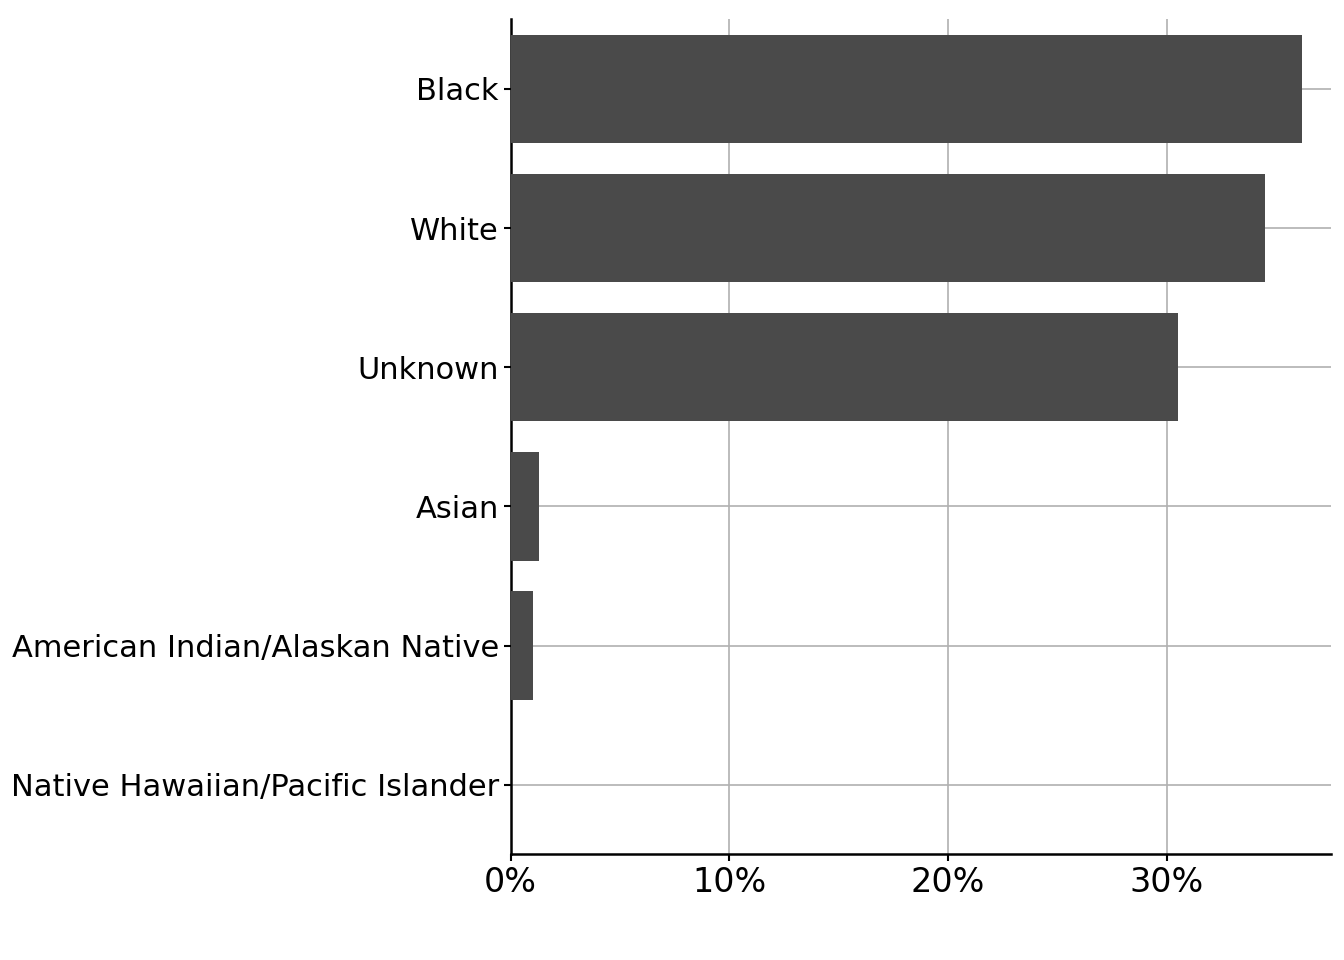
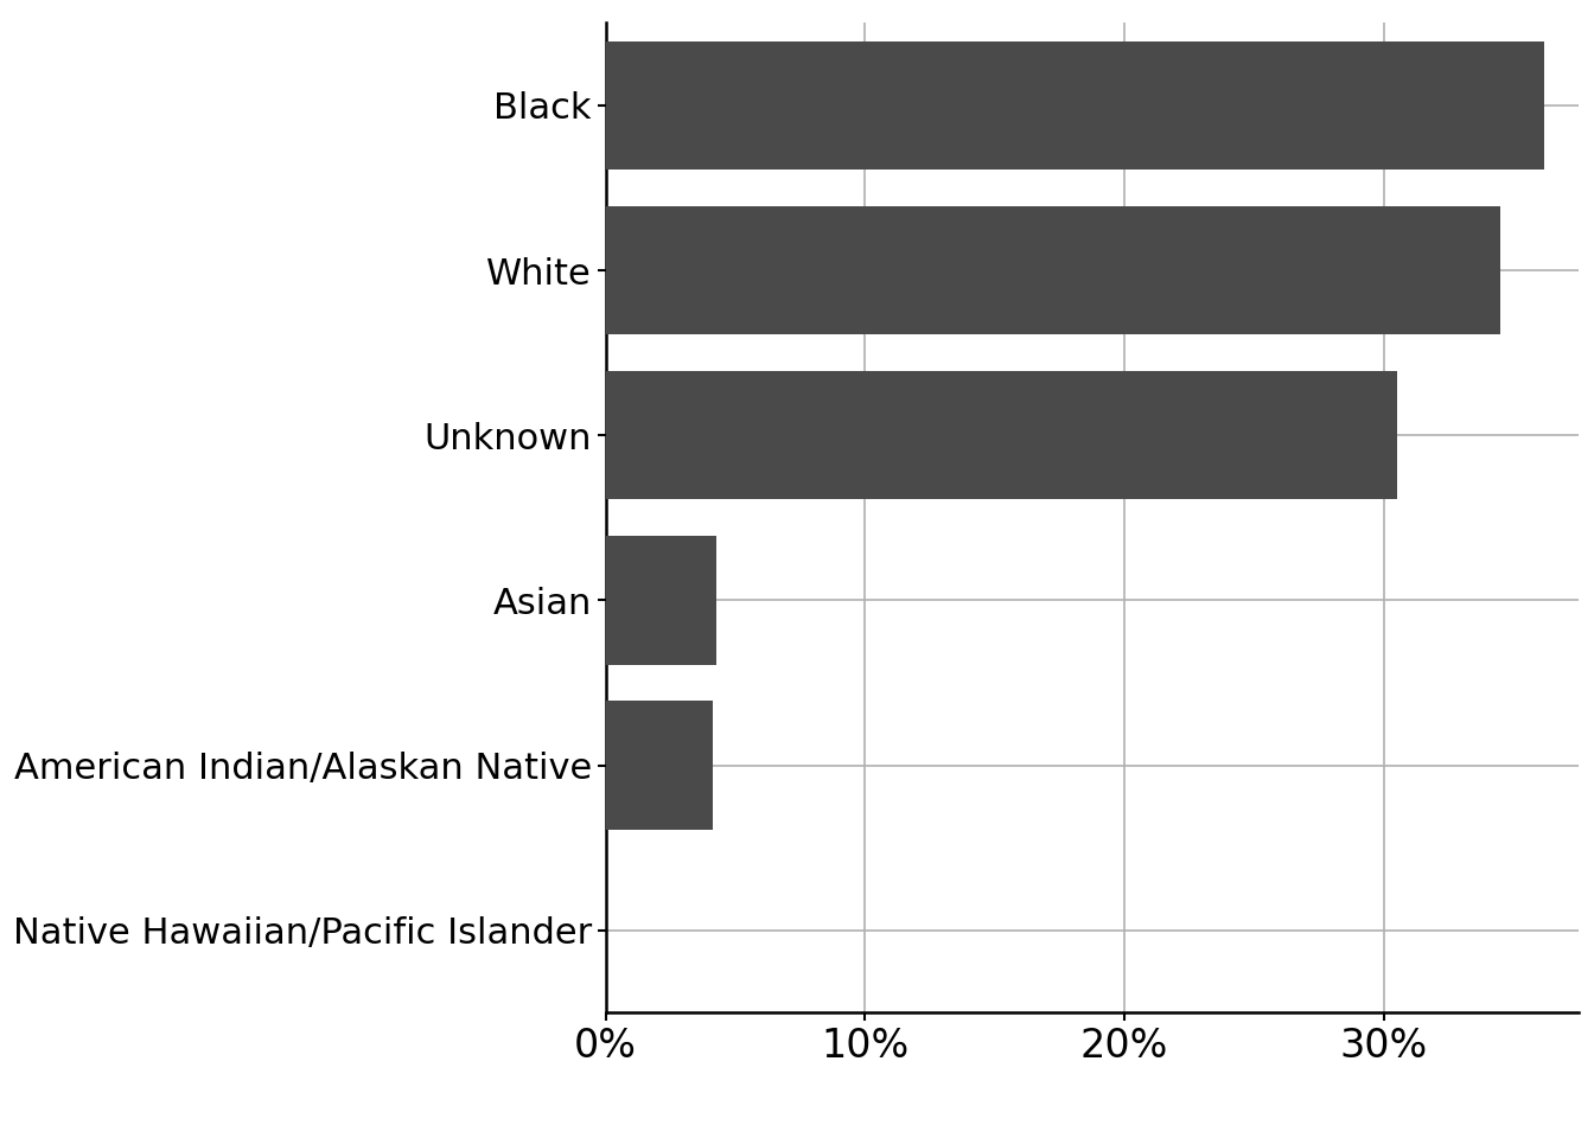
Asian: 1.30% -> 4.25%
American Indian/Alaskan Native: 1.00% -> 4.15%
